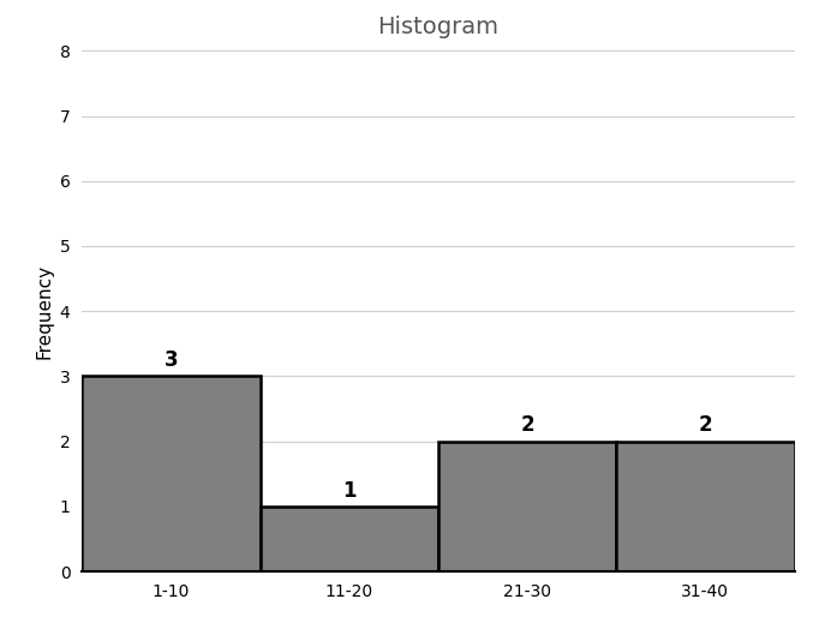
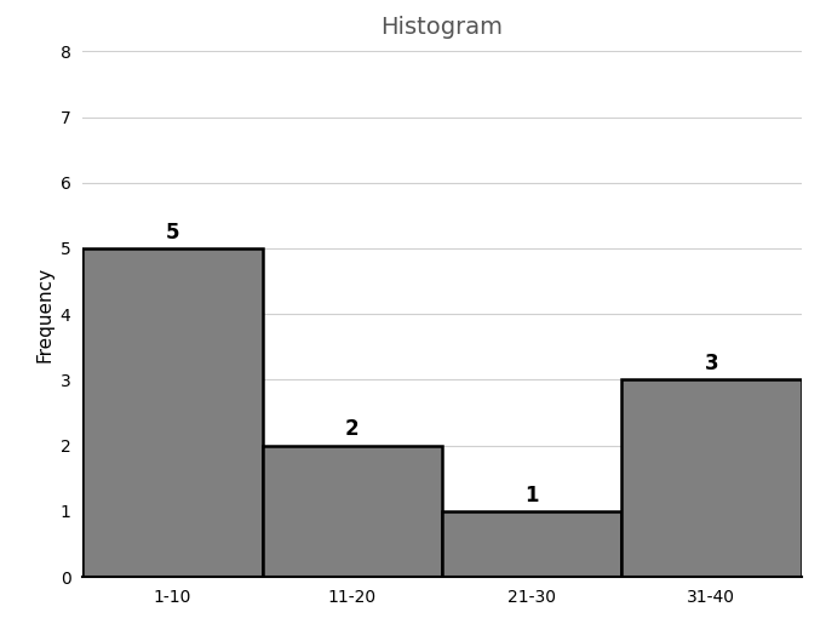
1-10: 3 -> 5
11-20: 1 -> 2
21-30: 2 -> 1
31-40: 2 -> 3
